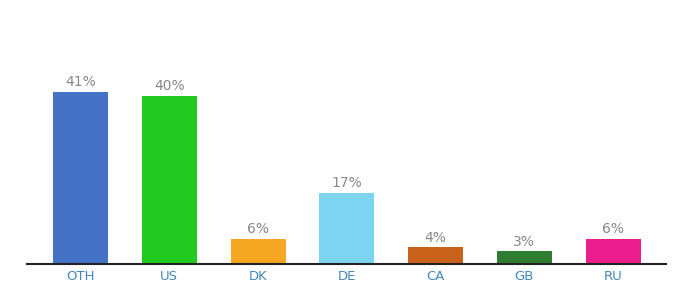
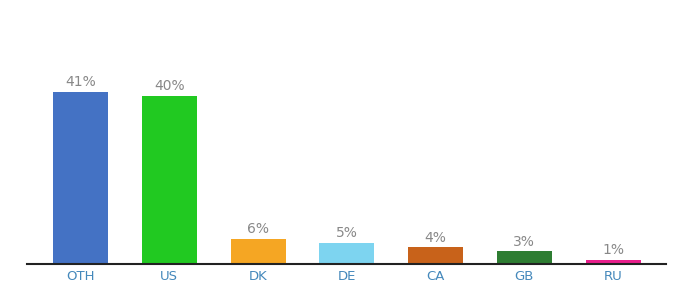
DE: 17% -> 5%
RU: 6% -> 1%
